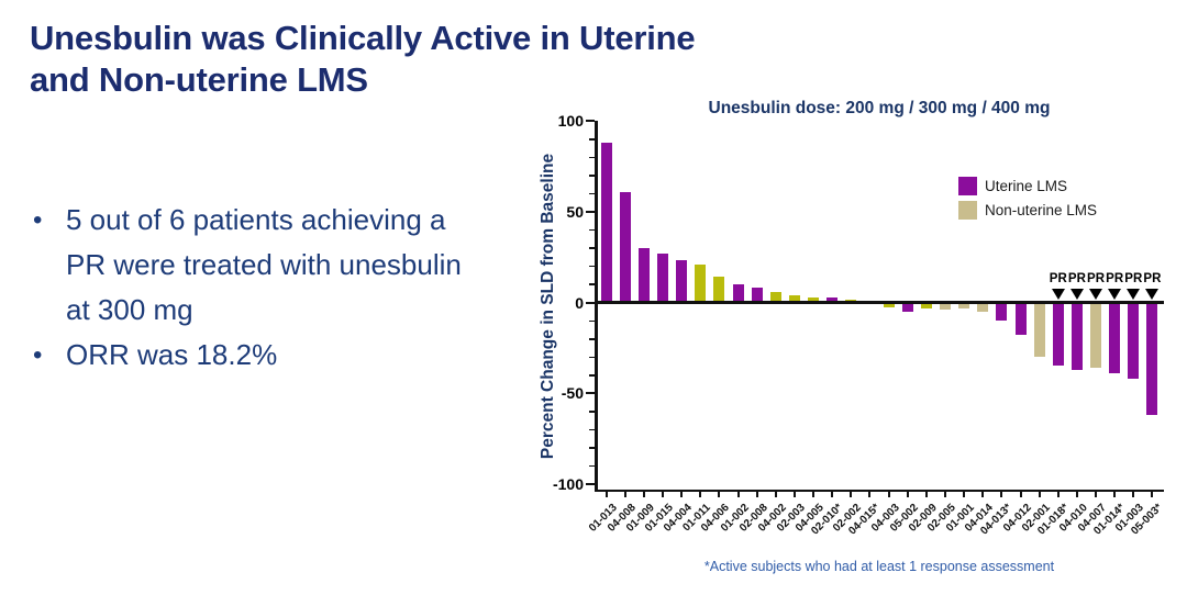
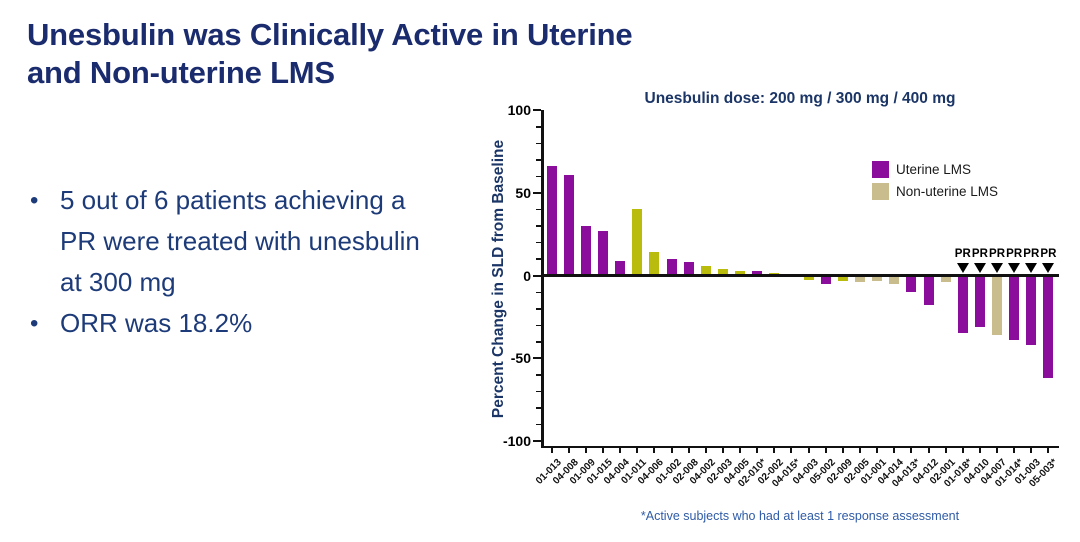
01-013: 88 -> 66
04-004: 23 -> 9
01-011: 21 -> 40
02-001: -30 -> -4
04-010: -37 -> -31
